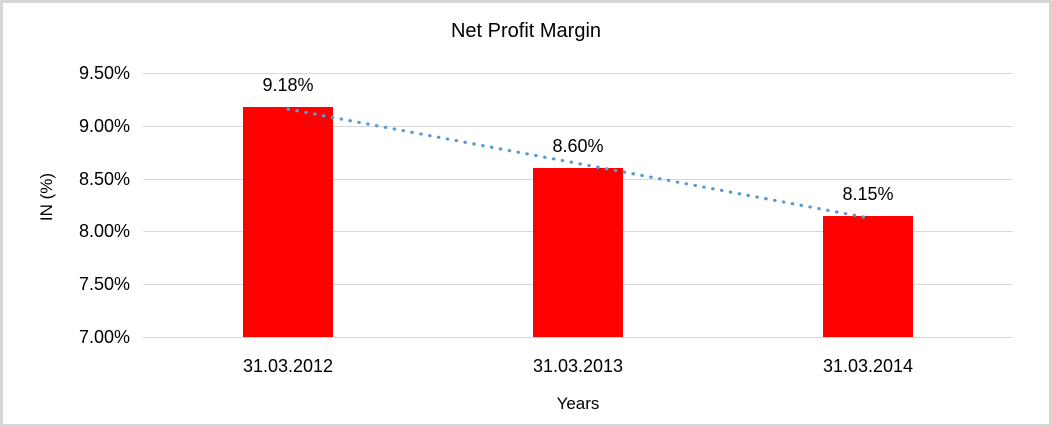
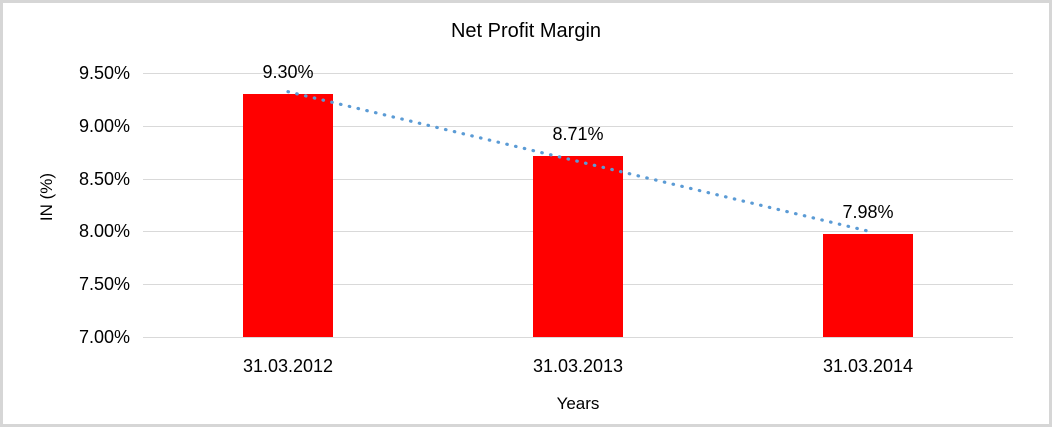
31.03.2012: 9.18% -> 9.30%
31.03.2013: 8.60% -> 8.71%
31.03.2014: 8.15% -> 7.98%
